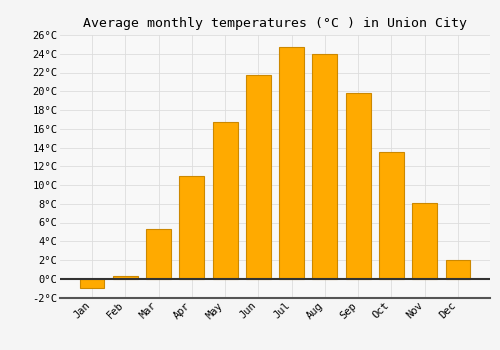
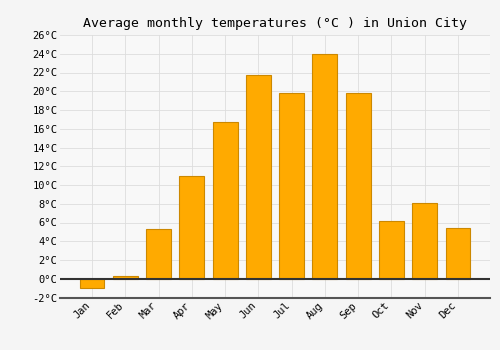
Jul: 24.7°C -> 19.8°C
Oct: 13.5°C -> 6.2°C
Dec: 2.0°C -> 5.4°C
